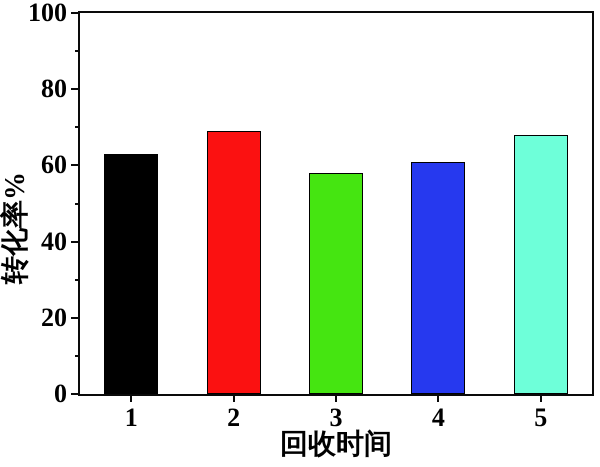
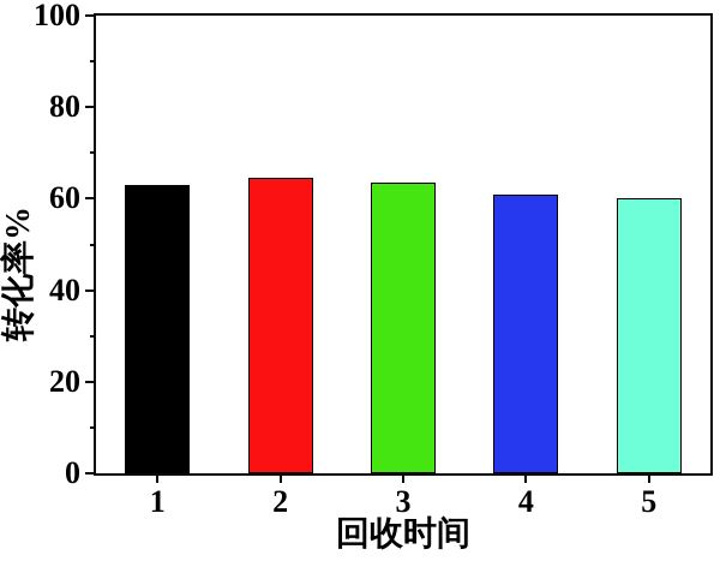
2: 69 -> 64
3: 58 -> 64
5: 68 -> 60
